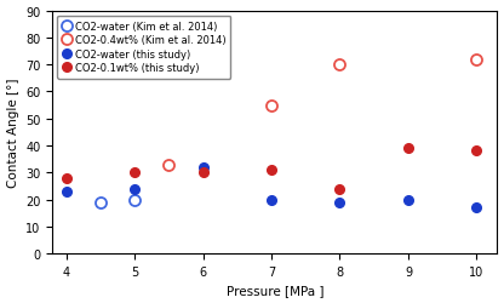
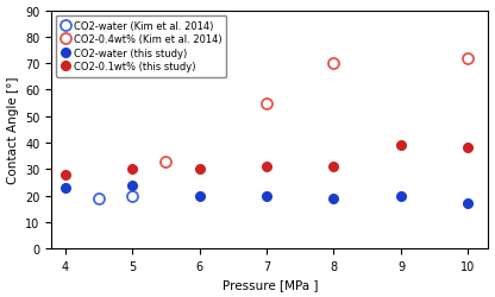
CO2-water (this study)/6: 32 -> 20
CO2-0.1wt% (this study)/8: 24 -> 31
